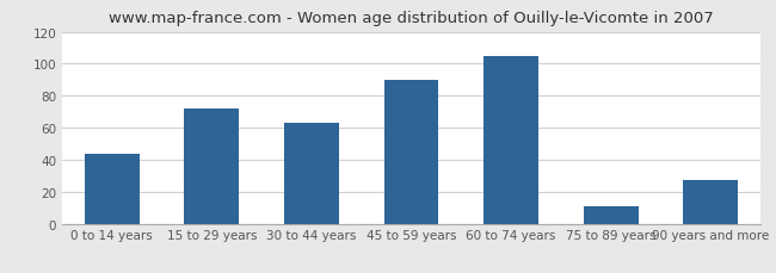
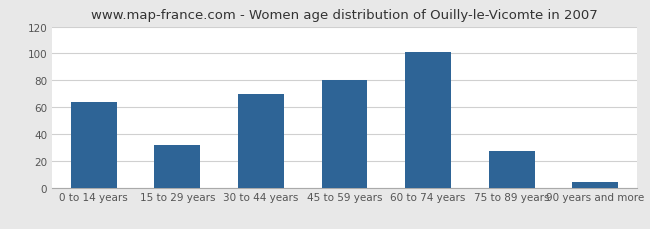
0 to 14 years: 44 -> 64
15 to 29 years: 72 -> 32
30 to 44 years: 63 -> 70
45 to 59 years: 90 -> 80
60 to 74 years: 105 -> 101
75 to 89 years: 11 -> 27
90 years and more: 27 -> 4
